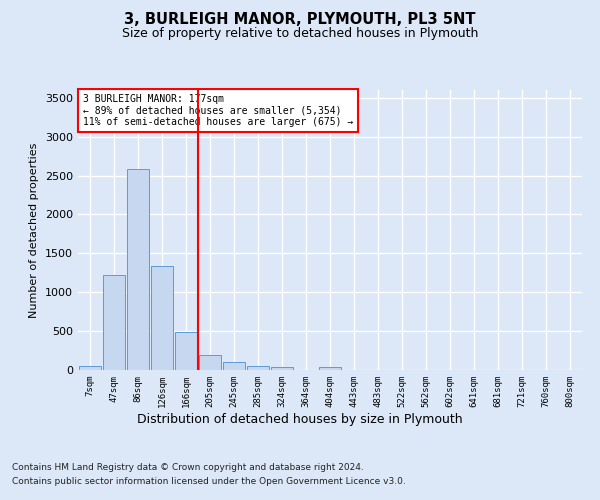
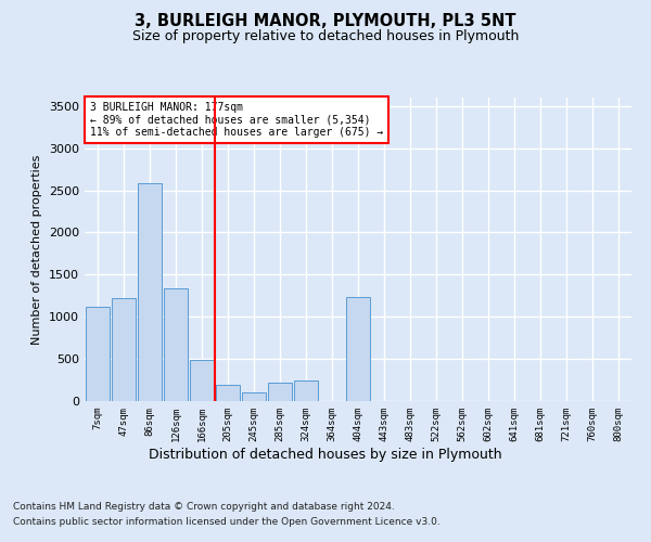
7sqm: 60 -> 1120
285sqm: 50 -> 220
324sqm: 40 -> 240
404sqm: 40 -> 1240
